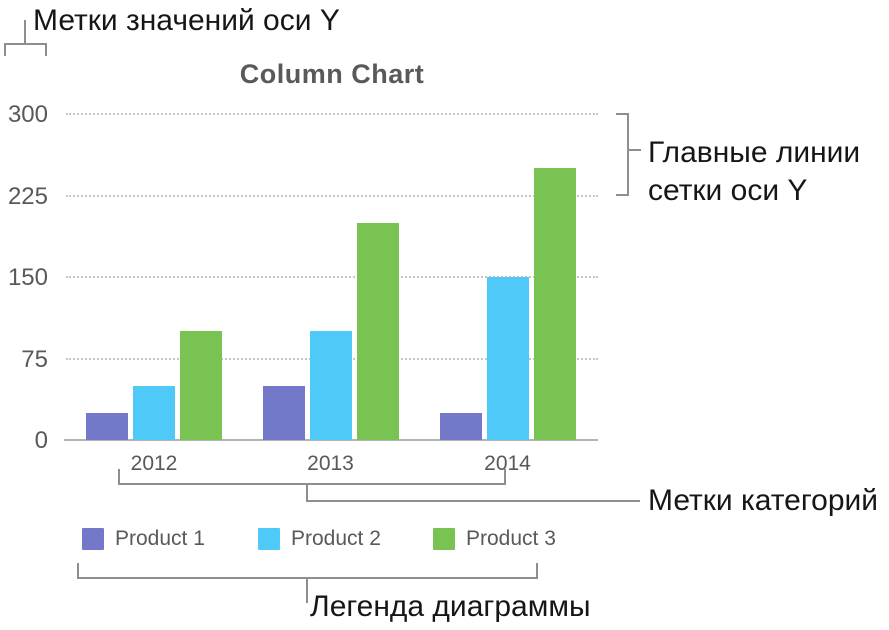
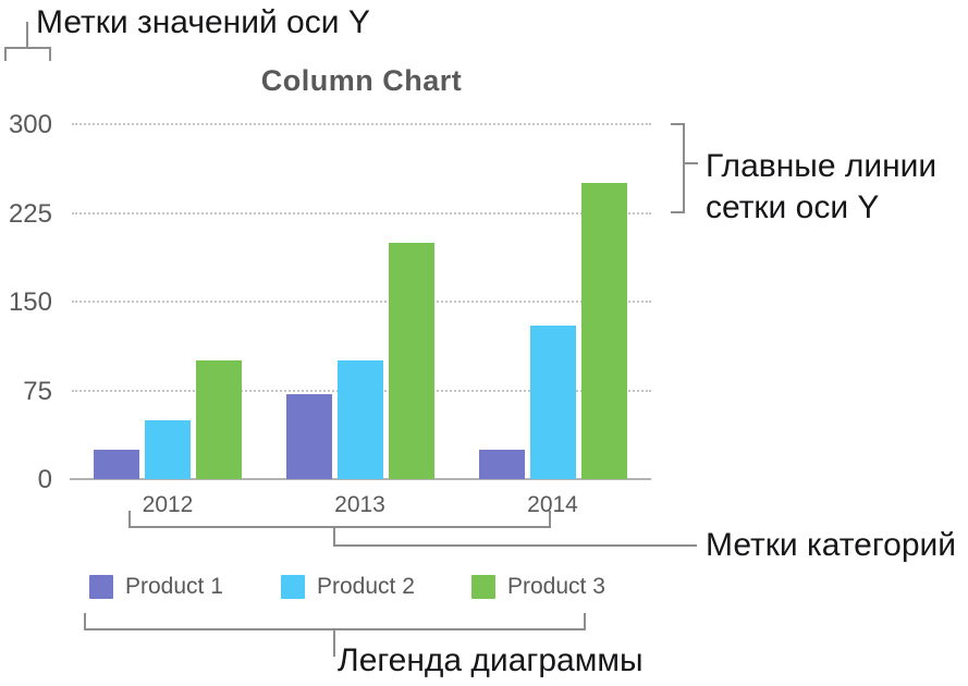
Product 1/2013: 50 -> 72
Product 2/2014: 150 -> 130
